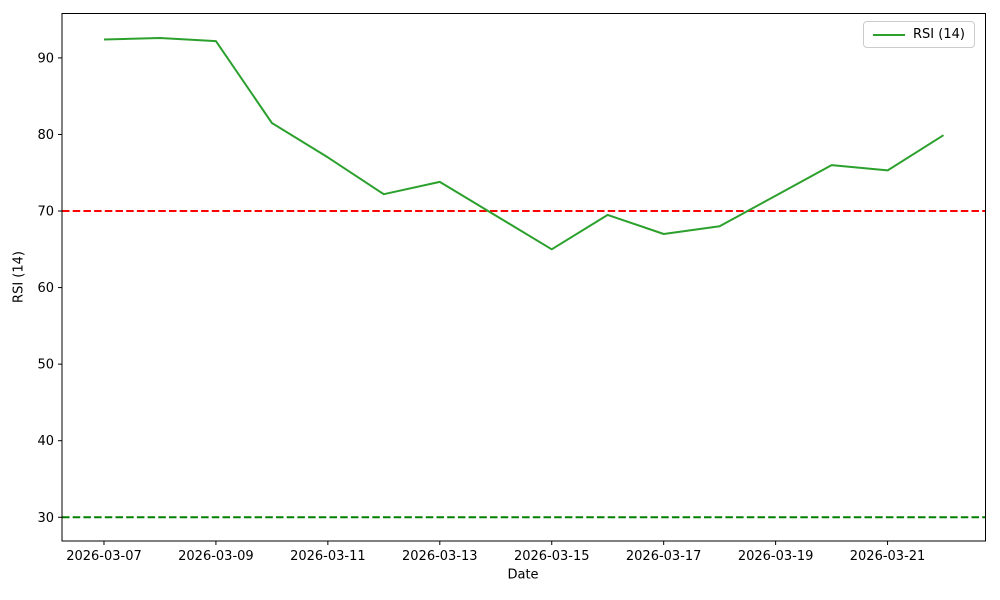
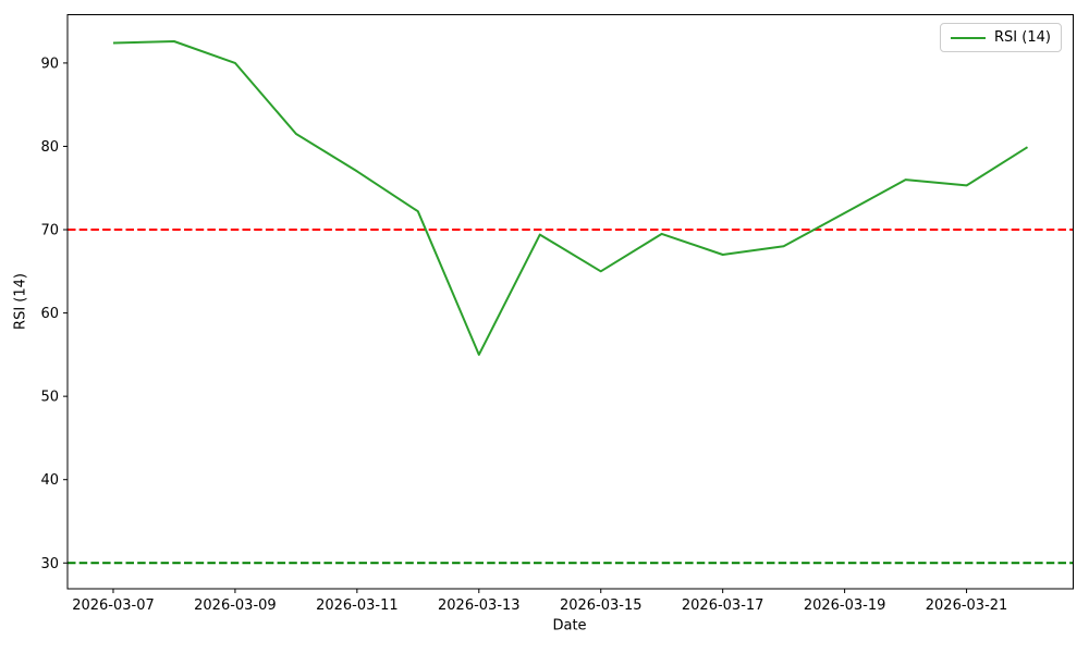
2026-03-09: 92 -> 90
2026-03-13: 74 -> 55
